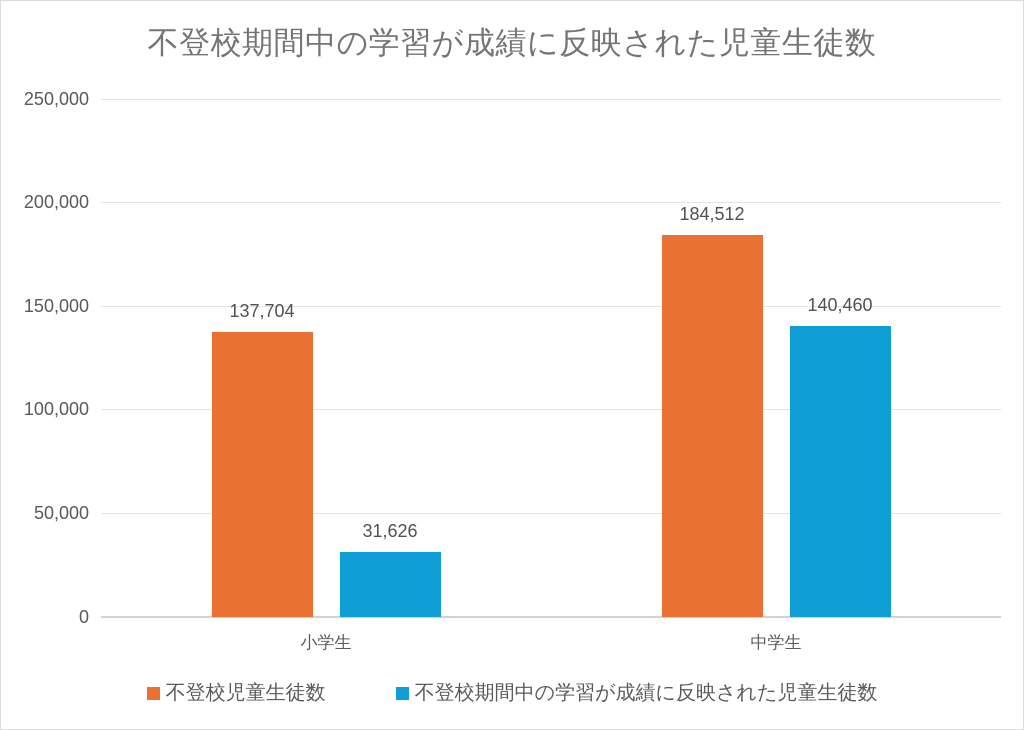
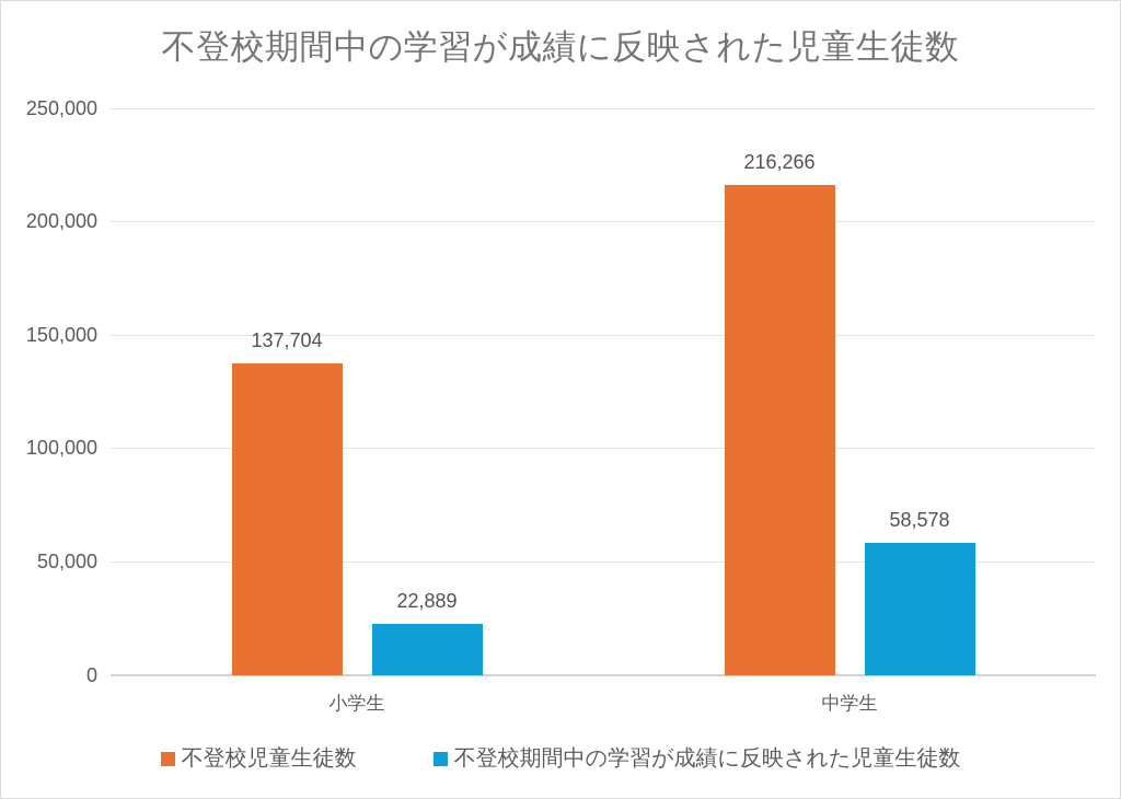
不登校期間中の学習が成績に反映された児童生徒数/小学生: 31,626 -> 22,889
不登校児童生徒数/中学生: 184,512 -> 216,266
不登校期間中の学習が成績に反映された児童生徒数/中学生: 140,460 -> 58,578
